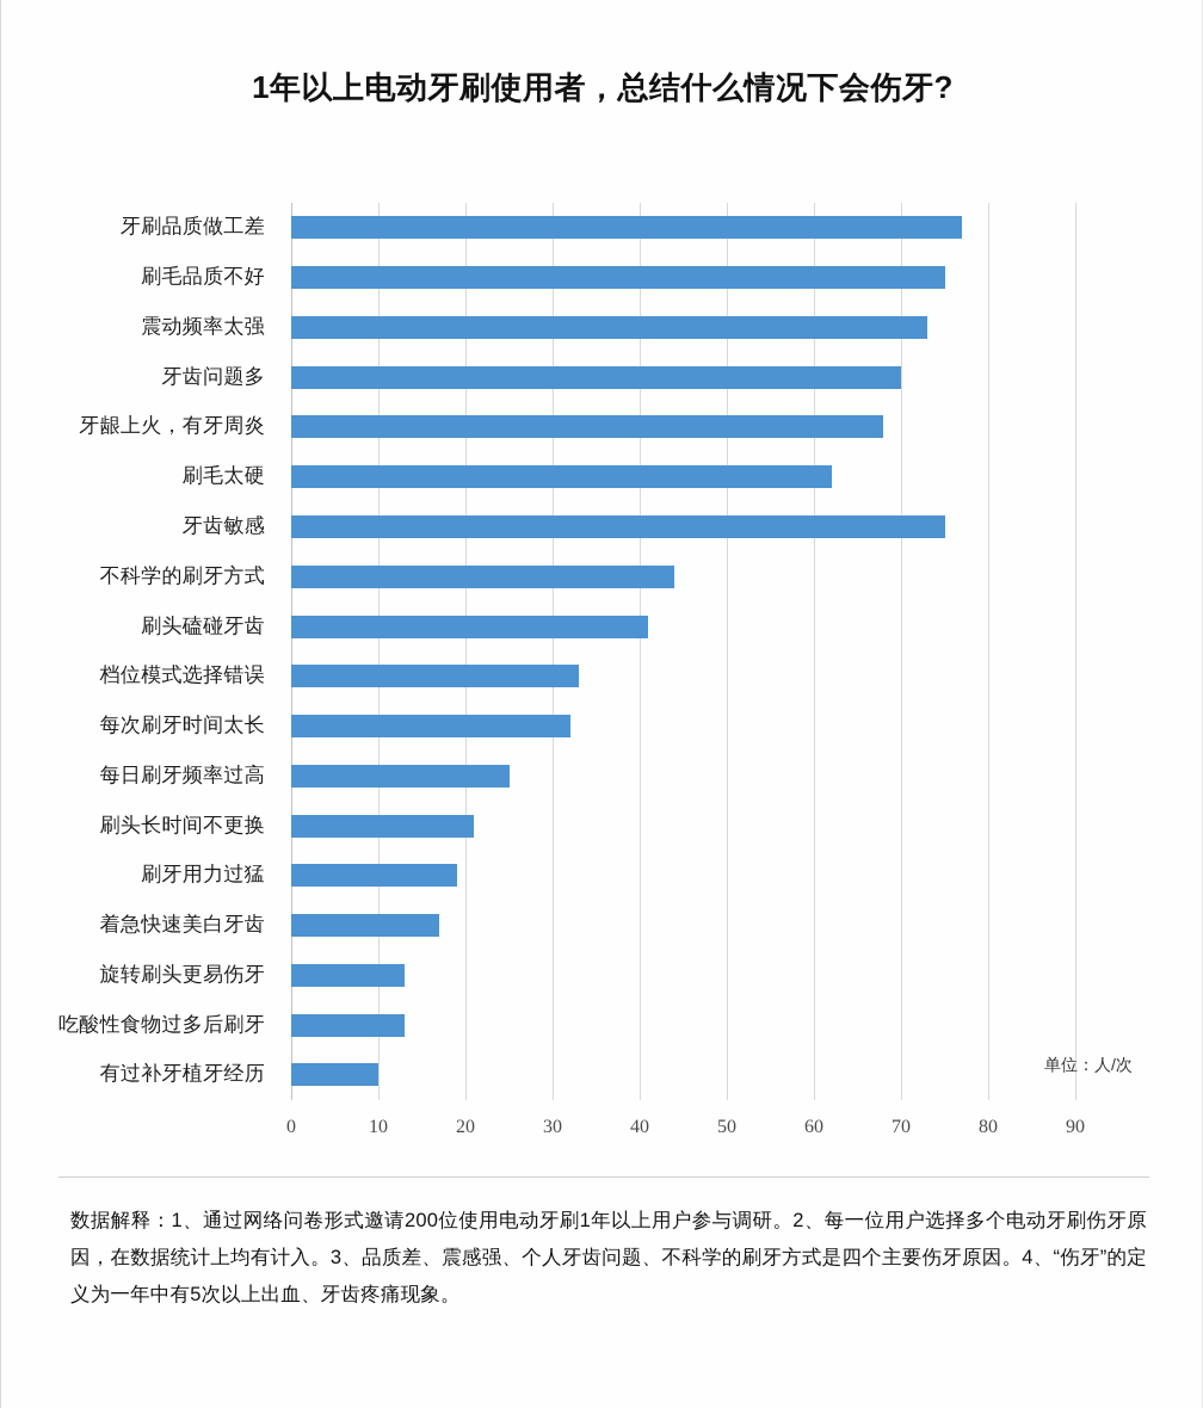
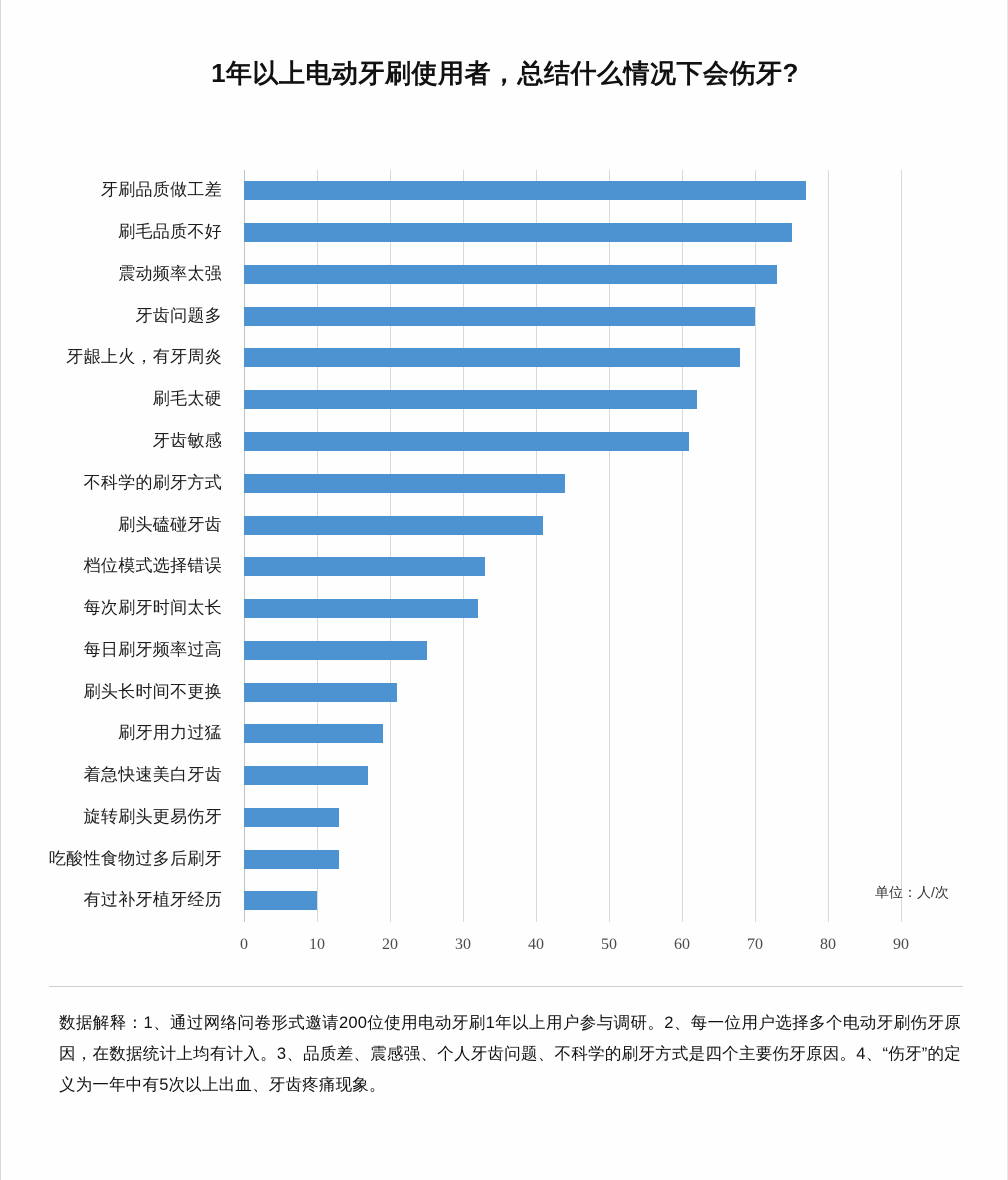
牙齿敏感: 75 -> 61
